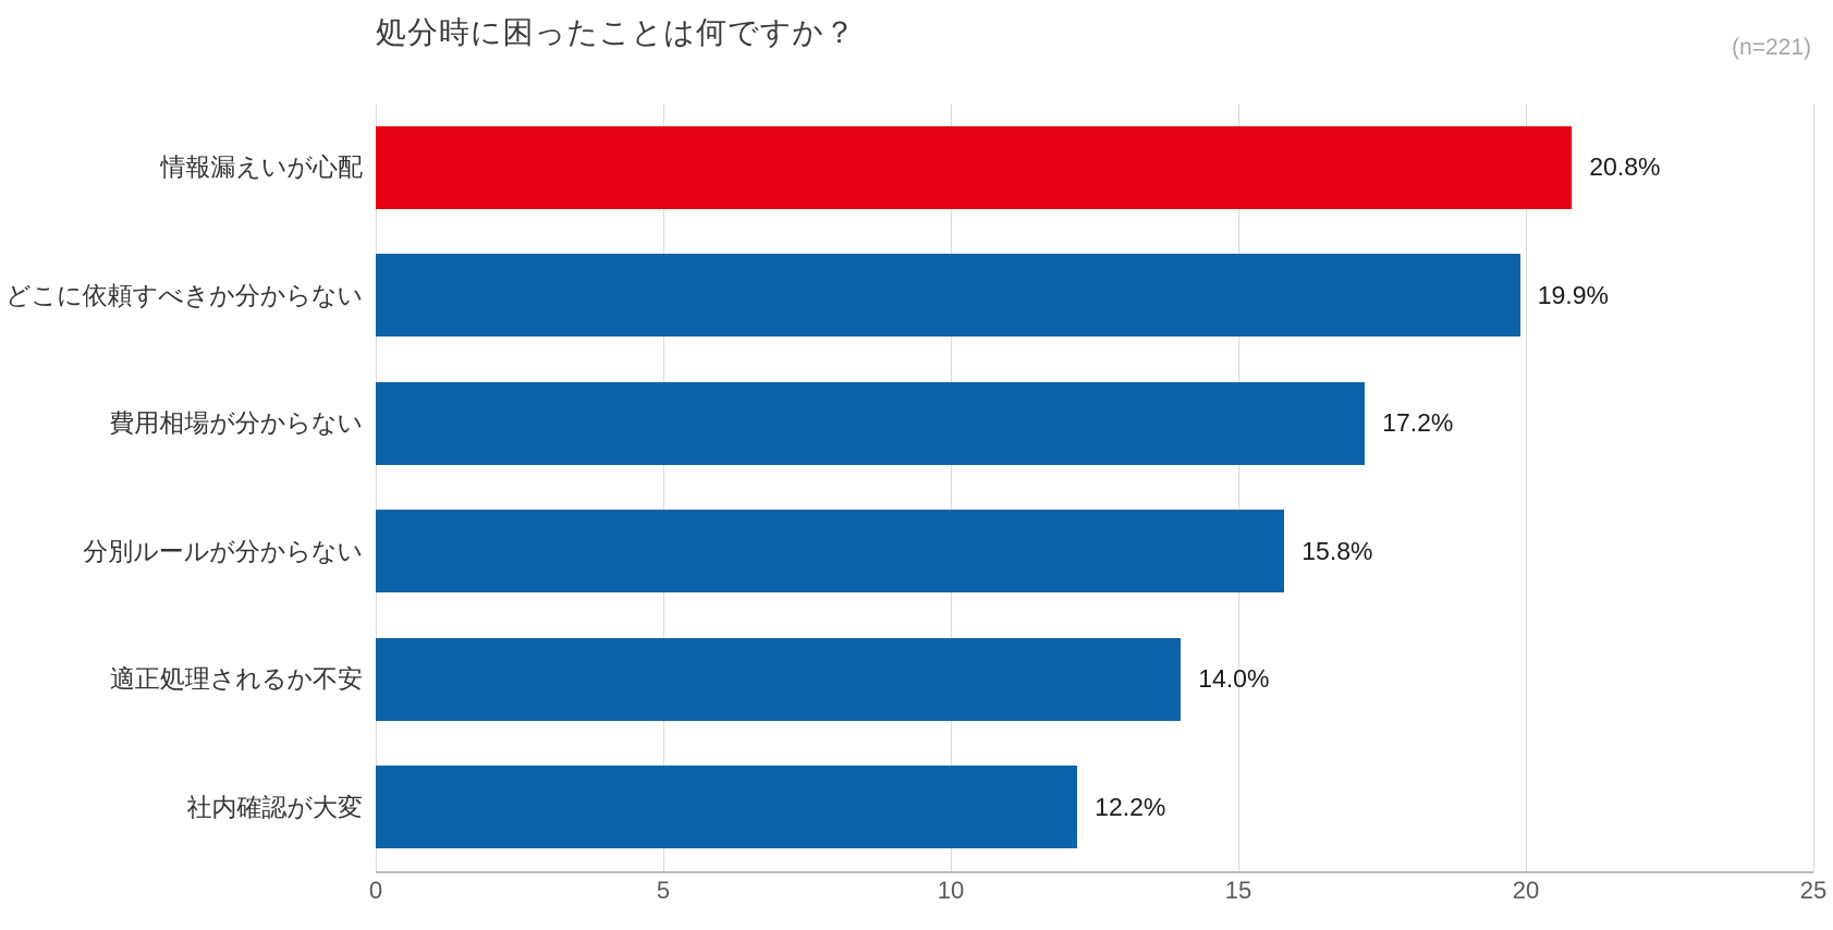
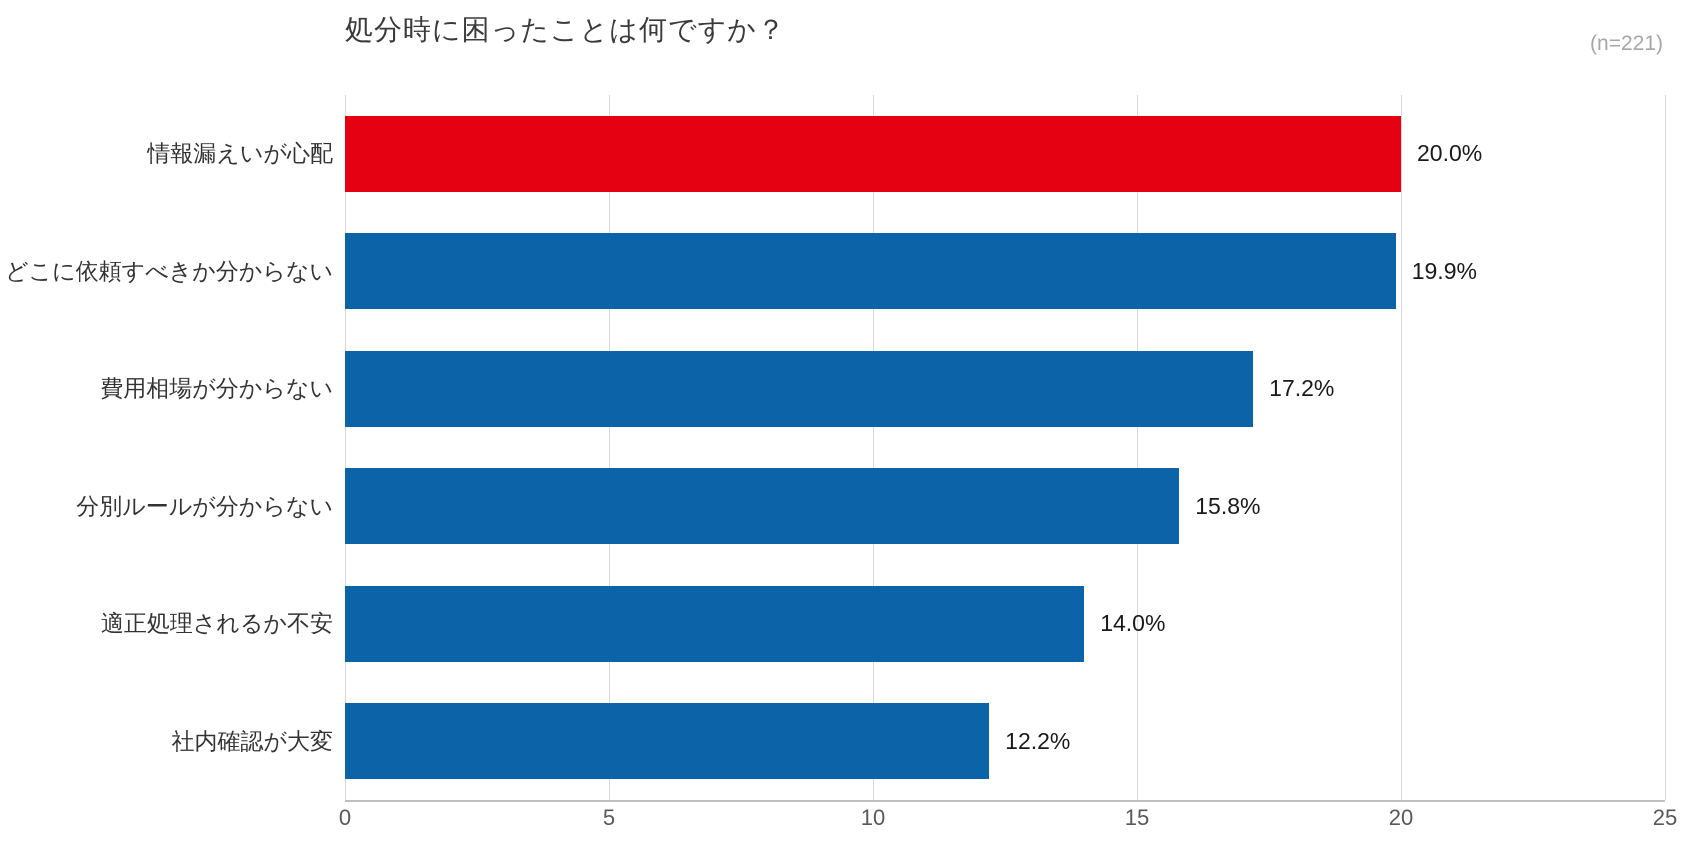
情報漏えいが心配: 20.8% -> 20.0%
